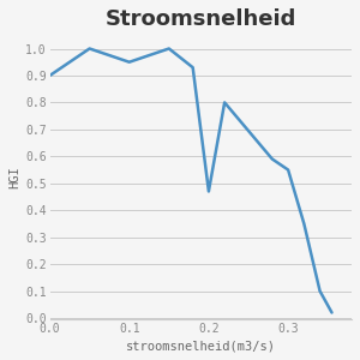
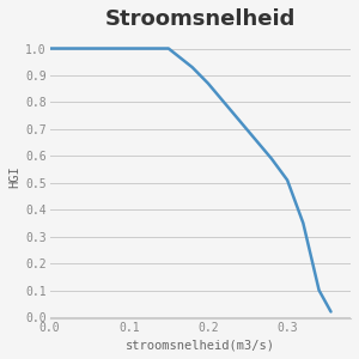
0.0: 0.90 -> 1.00
0.1: 0.95 -> 1.00
0.2: 0.47 -> 0.87
0.3: 0.55 -> 0.51
